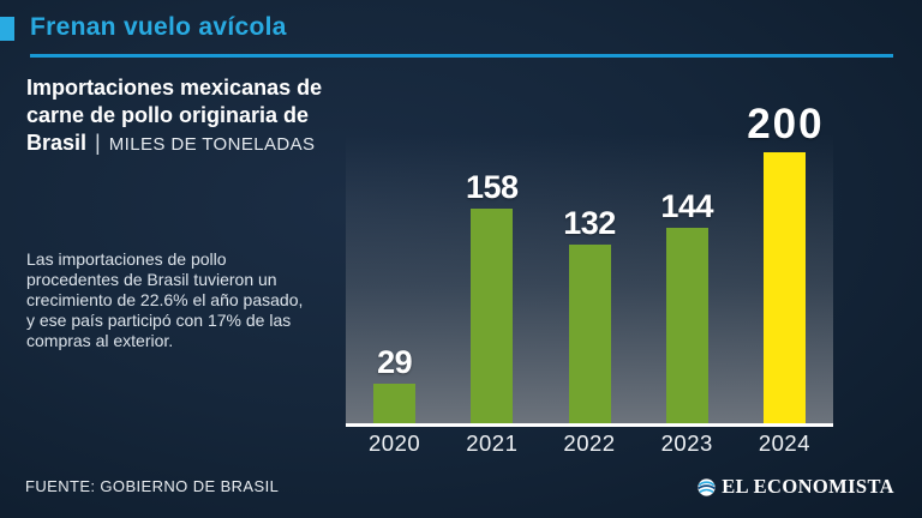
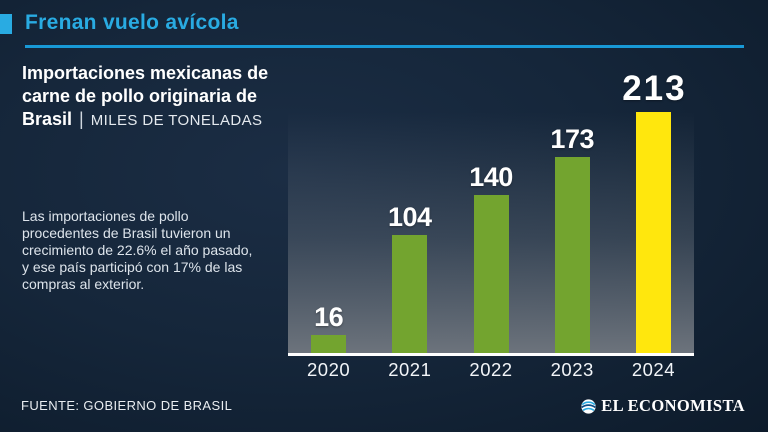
2020: 29 -> 16
2021: 158 -> 104
2022: 132 -> 140
2023: 144 -> 173
2024: 200 -> 213
